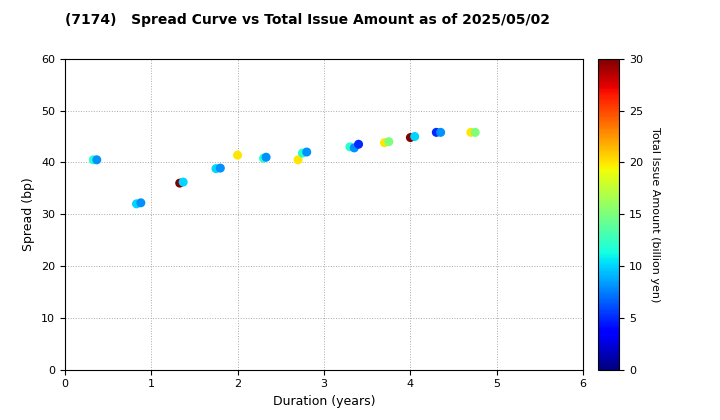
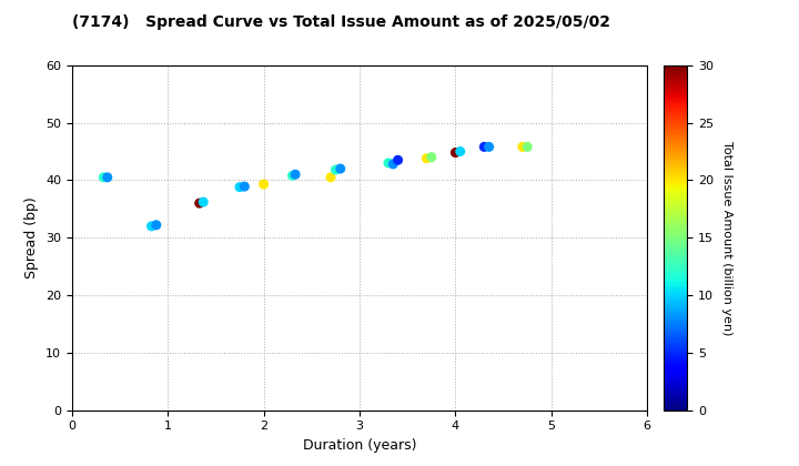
2: 41.4 -> 39.3
